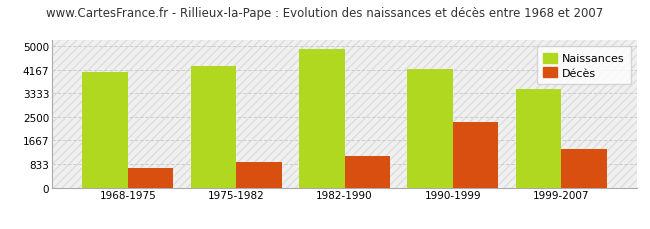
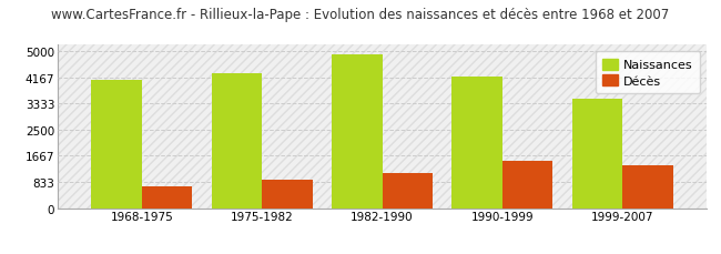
Décès/1990-1999: 2300 -> 1520
